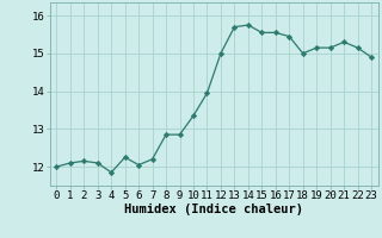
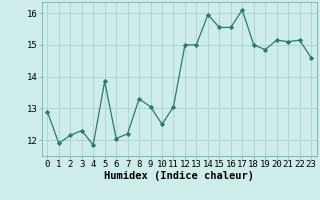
0: 12.00 -> 12.90
1: 12.10 -> 11.90
3: 12.10 -> 12.30
5: 12.25 -> 13.85
8: 12.85 -> 13.30
9: 12.85 -> 13.05
10: 13.35 -> 12.50
11: 13.95 -> 13.05
13: 15.70 -> 15.00
14: 15.75 -> 15.95
17: 15.45 -> 16.10
19: 15.15 -> 14.85
21: 15.30 -> 15.10
23: 14.90 -> 14.60
